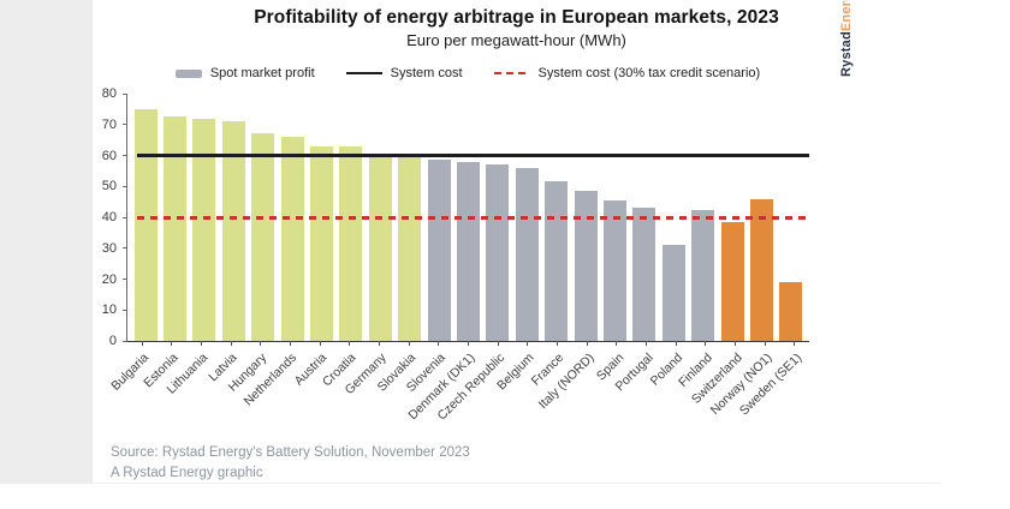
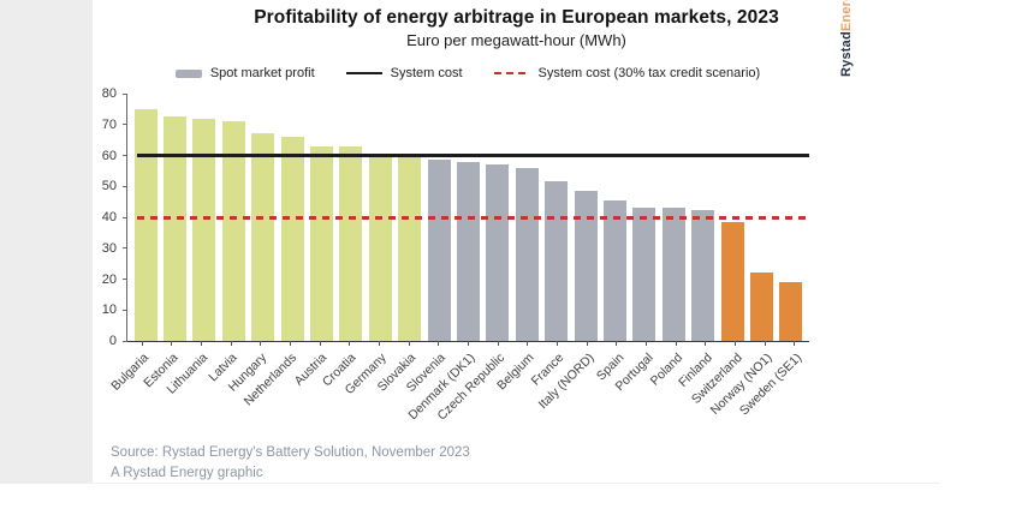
Poland: 31 -> 43
Norway (NO1): 46 -> 22
